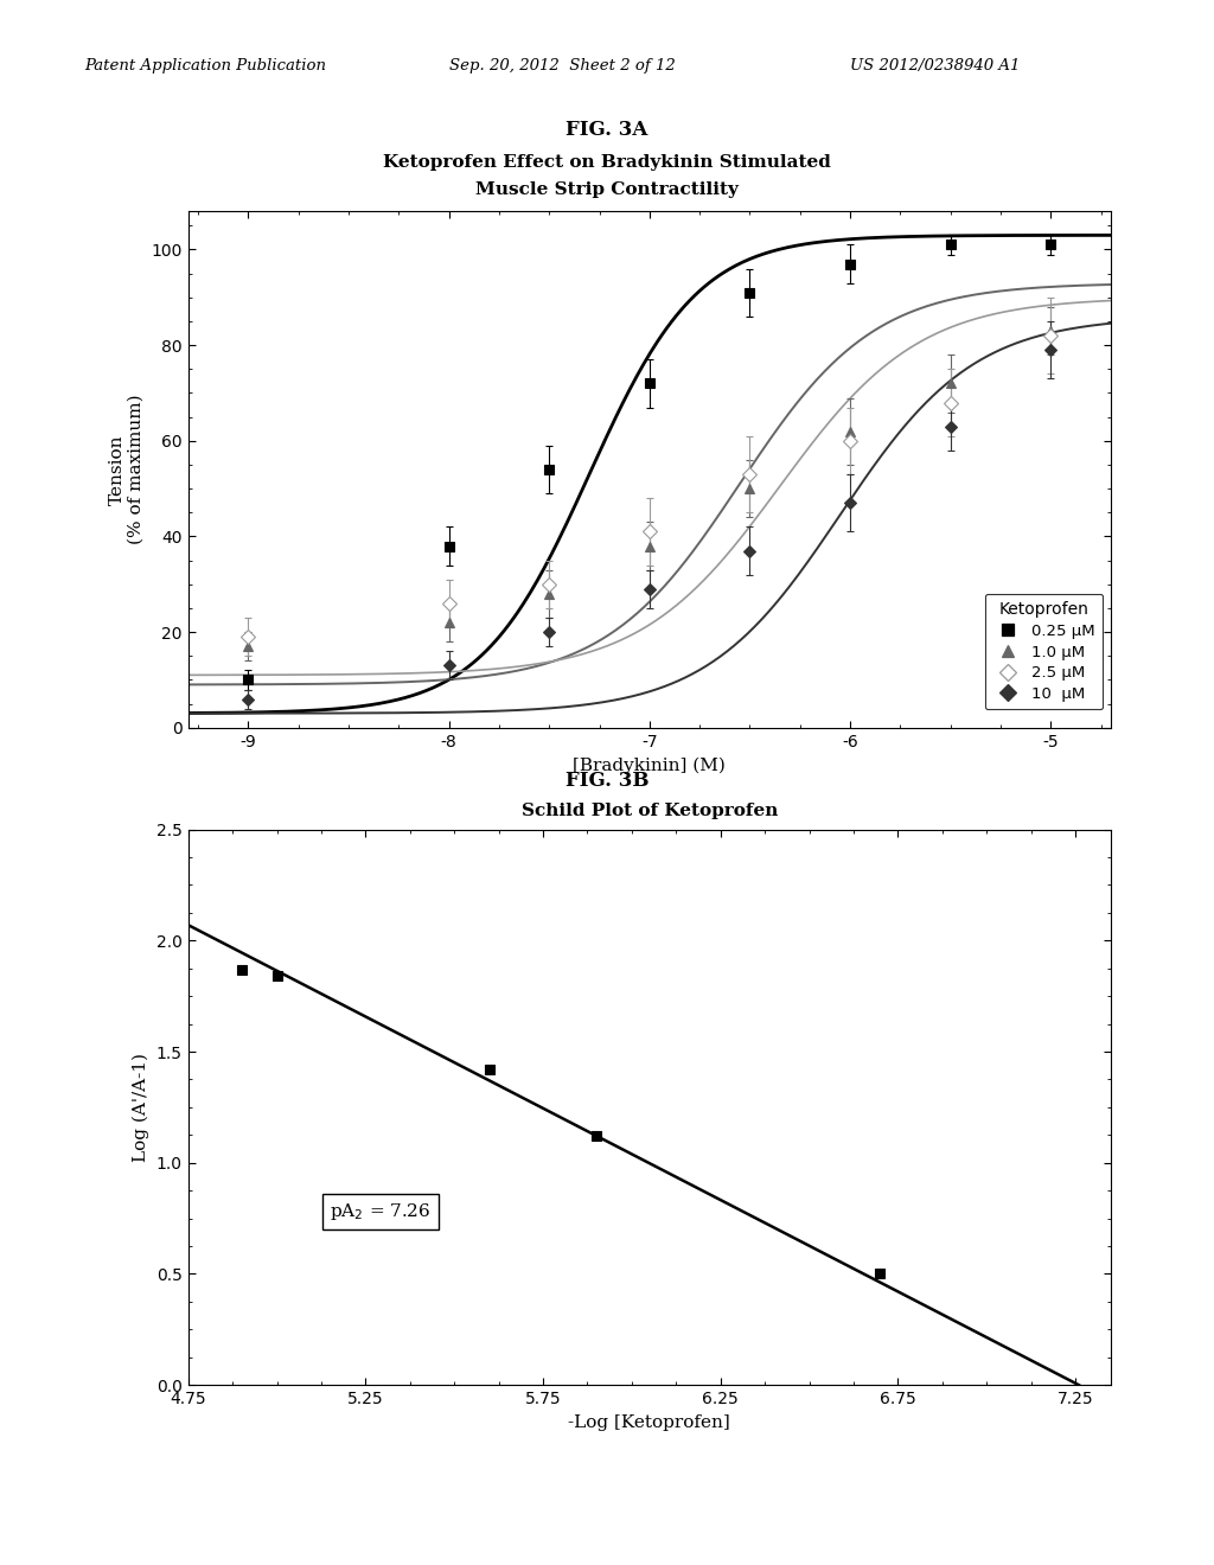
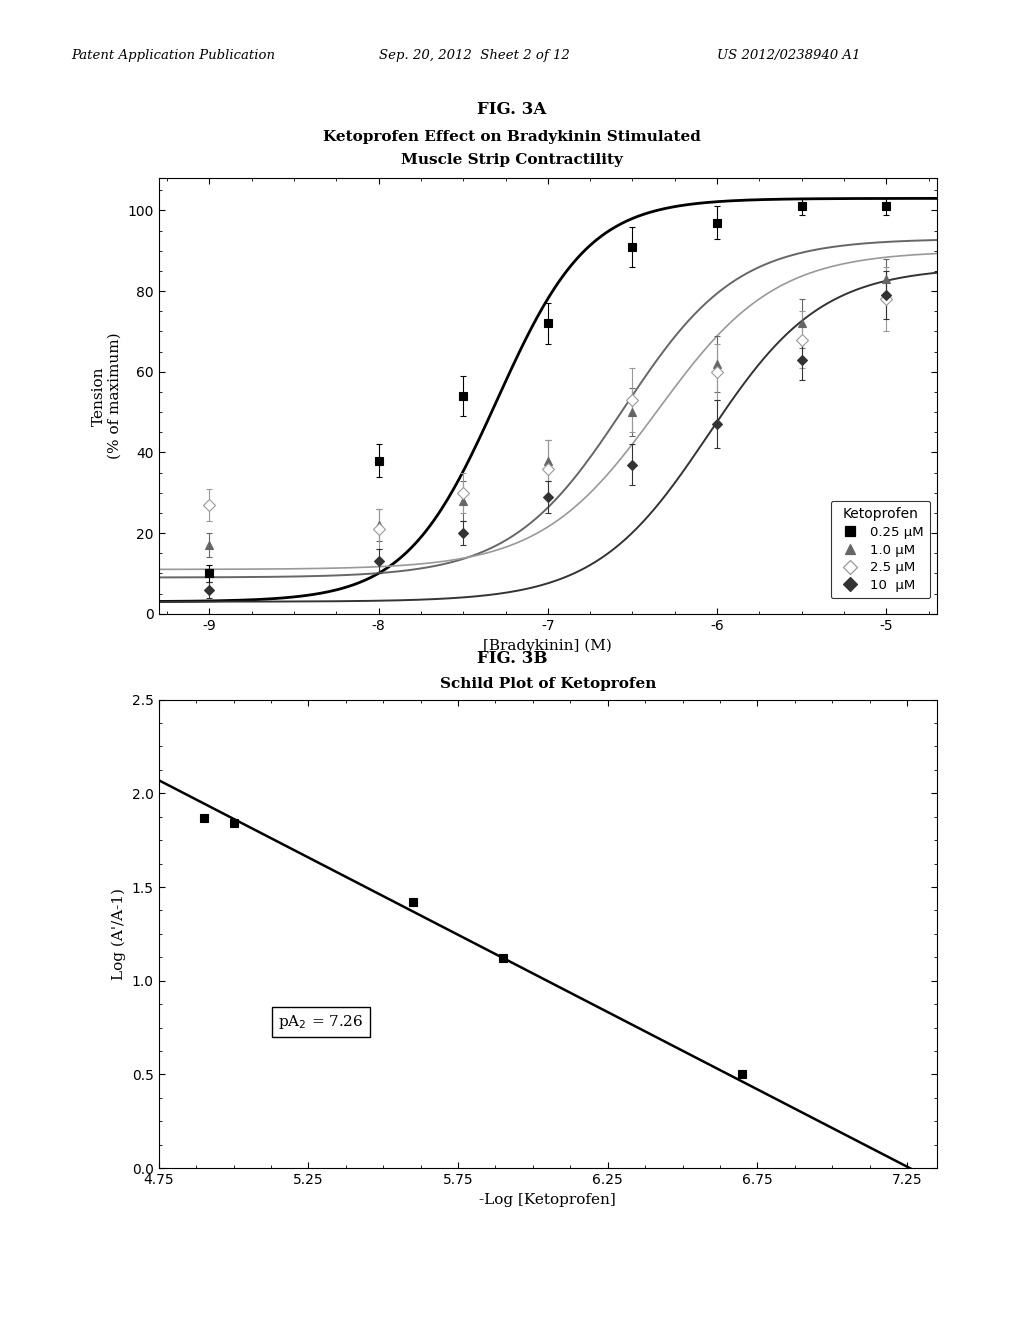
2.5 μM/-9: 19 -> 27
2.5 μM/-8: 26 -> 21
2.5 μM/-7: 41 -> 36
2.5 μM/-5: 82 -> 78
